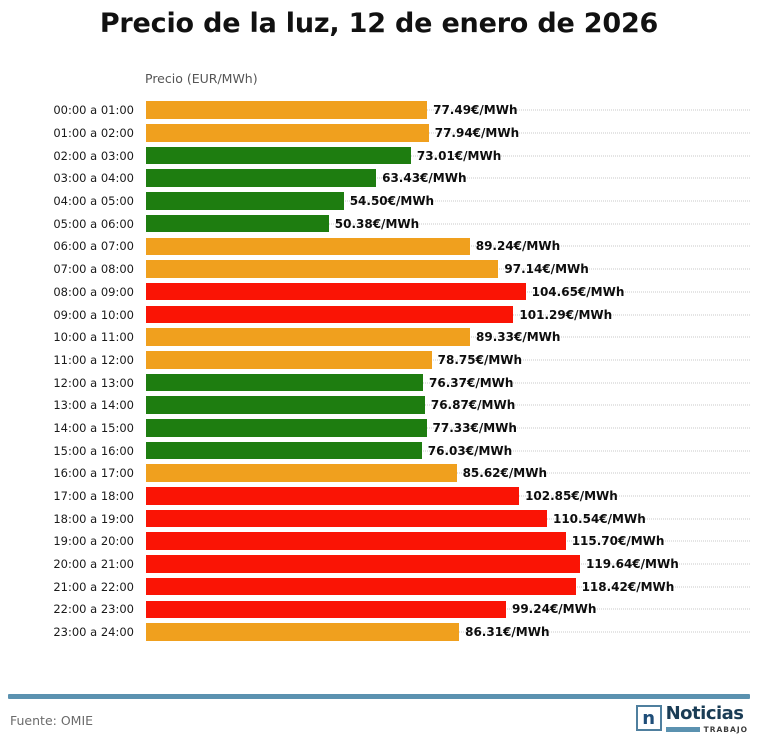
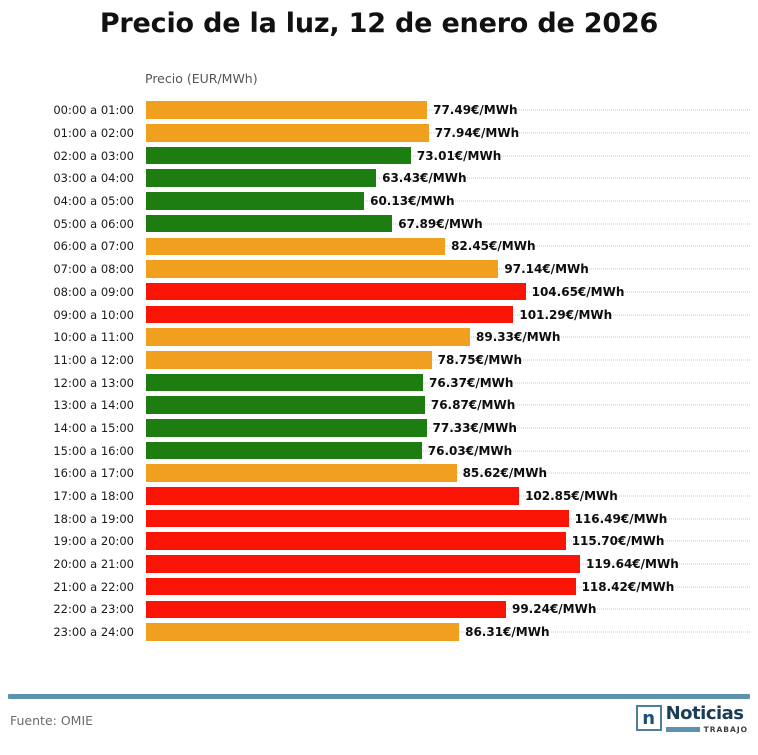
04:00 a 05:00: 54.50 -> 60.13
05:00 a 06:00: 50.38 -> 67.89
06:00 a 07:00: 89.24 -> 82.45
18:00 a 19:00: 110.54 -> 116.49
